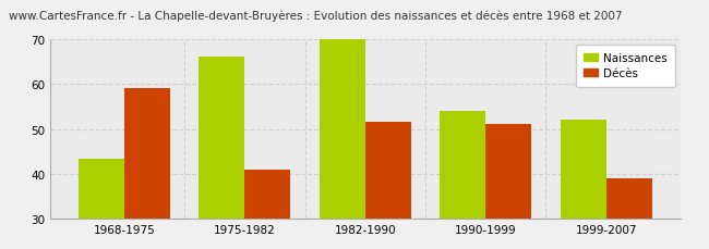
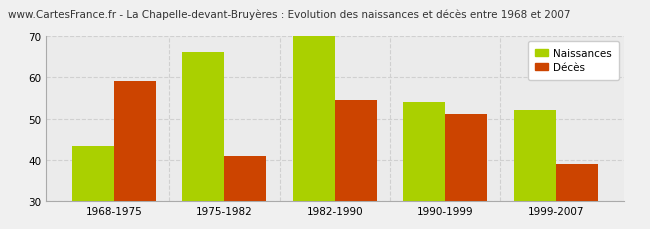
Décès/1982-1990: 51.5 -> 54.5
